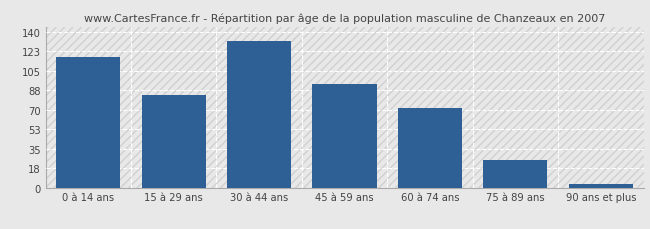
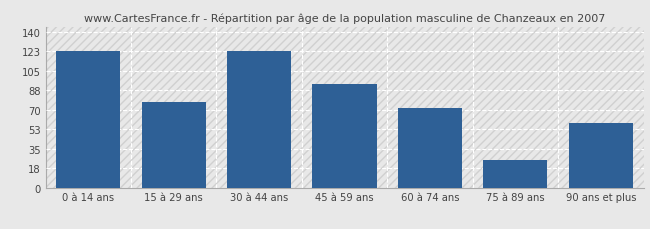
0 à 14 ans: 118 -> 123
15 à 29 ans: 83 -> 77
30 à 44 ans: 132 -> 123
90 ans et plus: 3 -> 58
